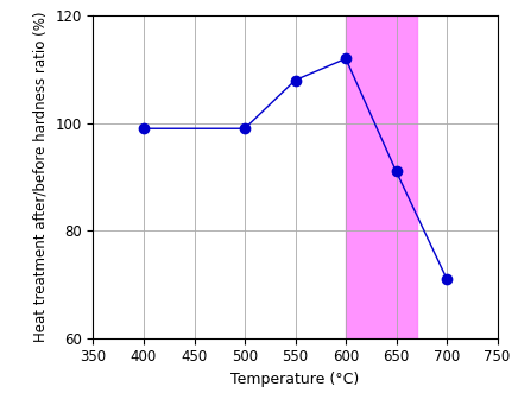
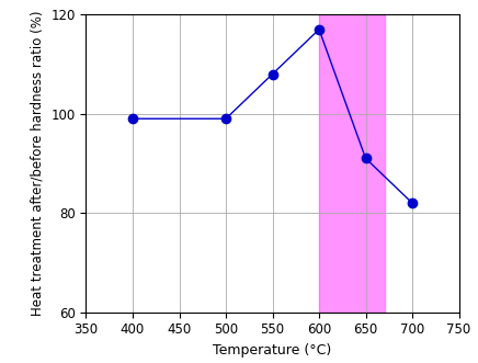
600: 112 -> 117
700: 71 -> 82
